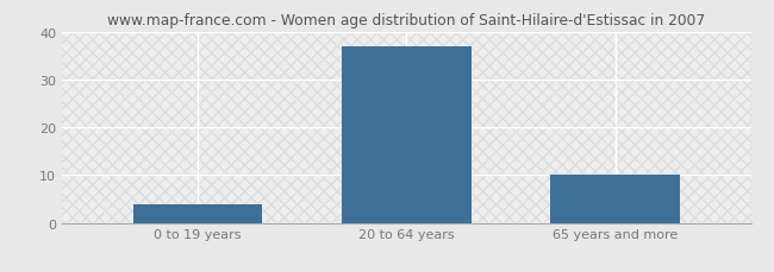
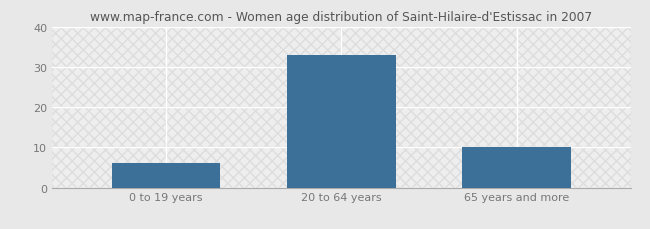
0 to 19 years: 4 -> 6
20 to 64 years: 37 -> 33
